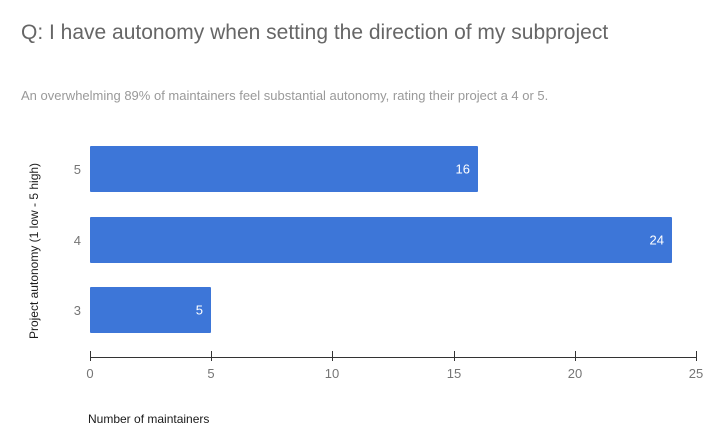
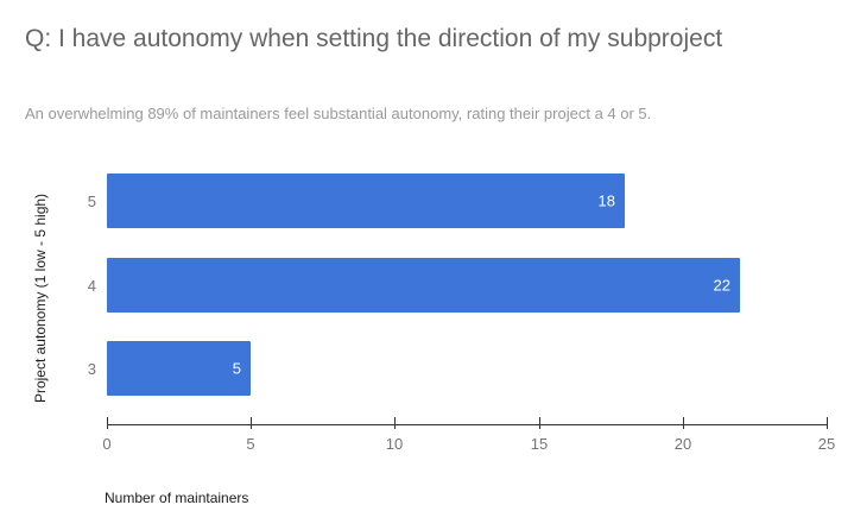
5: 16 -> 18
4: 24 -> 22
